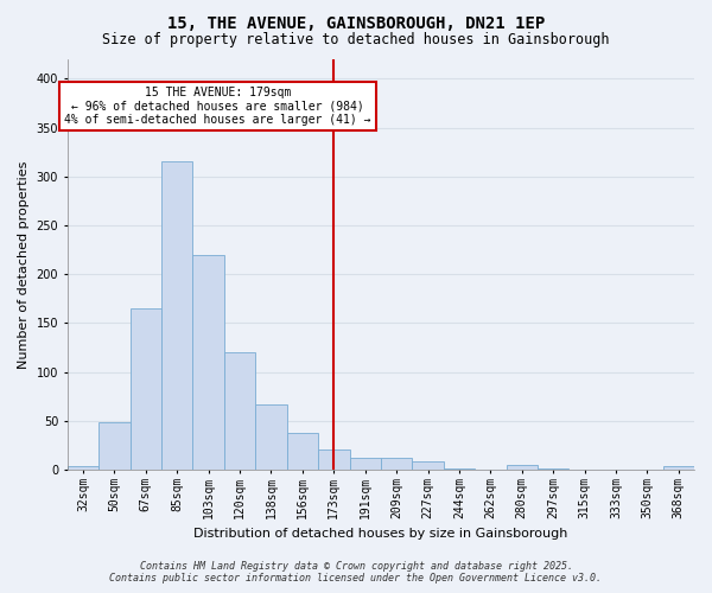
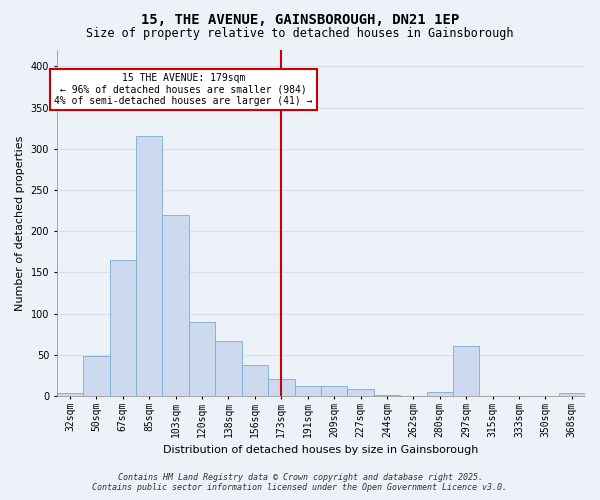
120sqm: 120 -> 90
297sqm: 1 -> 60
